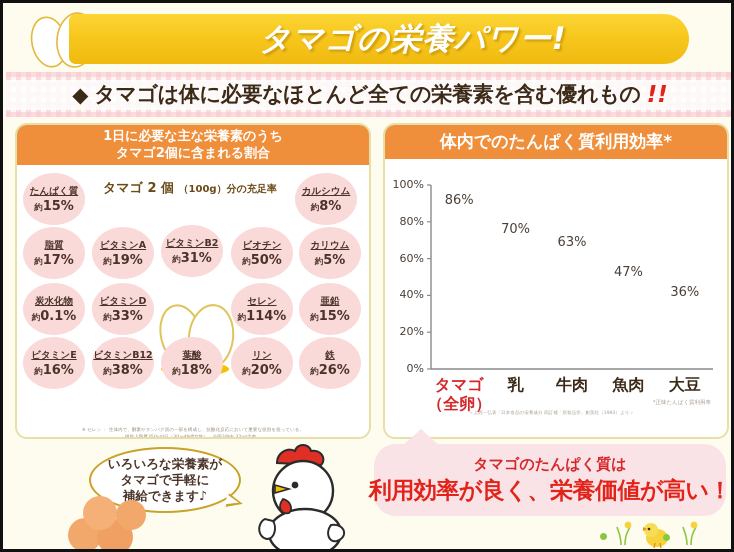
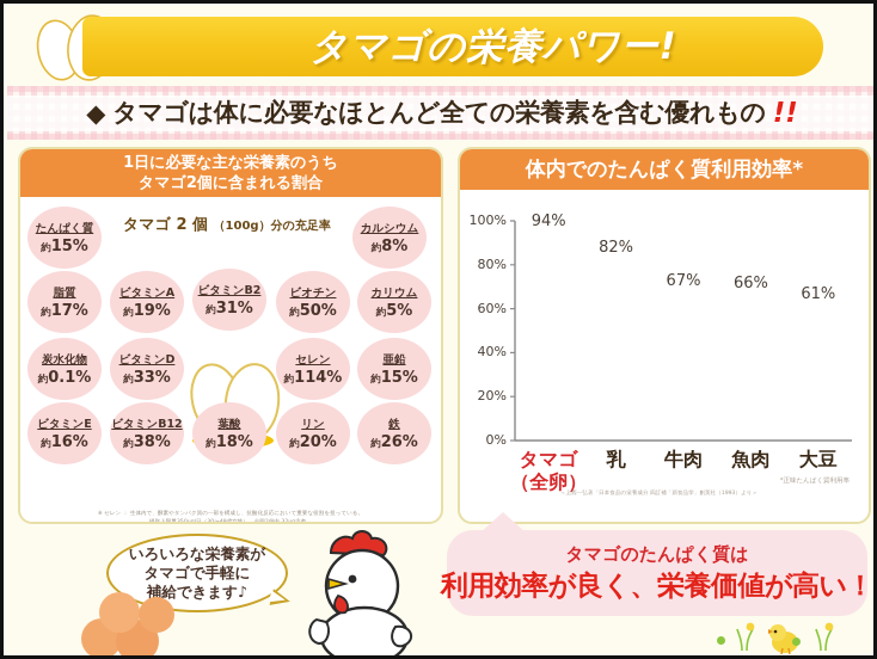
タマゴ （全卵）: 86% -> 94%
乳: 70% -> 82%
牛肉: 63% -> 67%
魚肉: 47% -> 66%
大豆: 36% -> 61%
